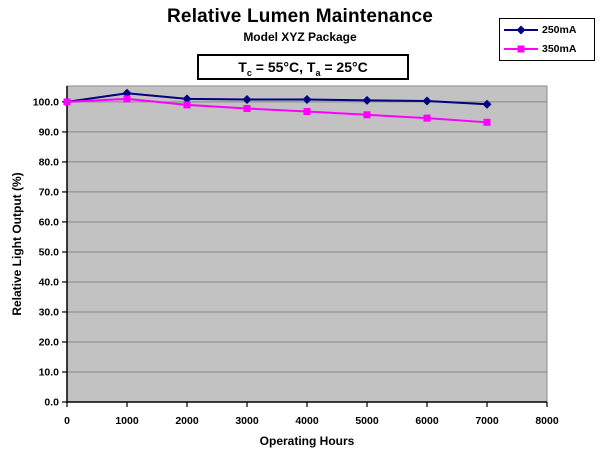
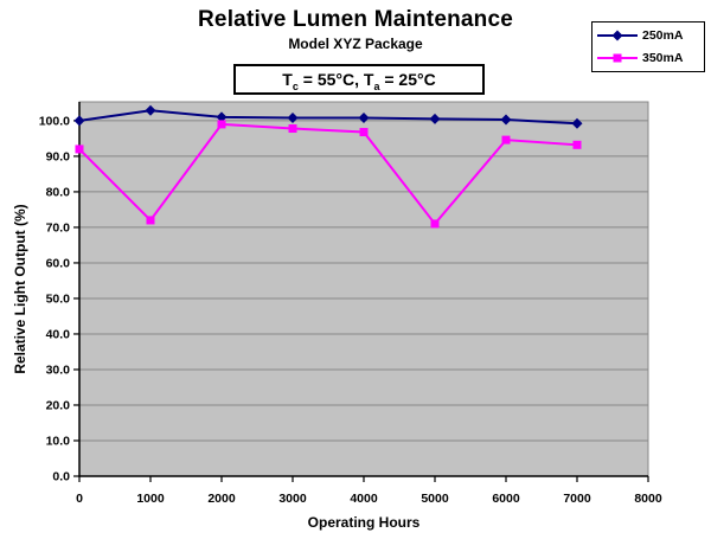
350mA/0: 100 -> 92
350mA/1000: 101 -> 72
350mA/5000: 96 -> 71
